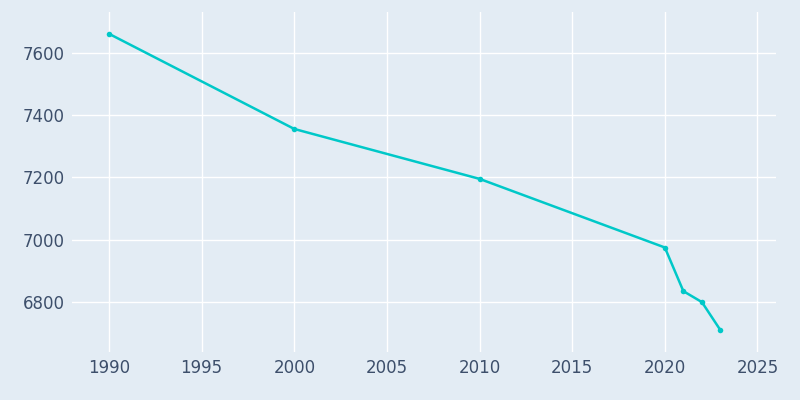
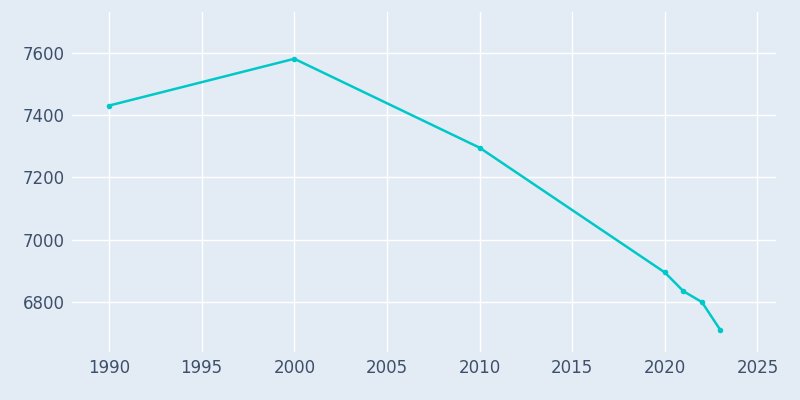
1990: 7660 -> 7430
2000: 7355 -> 7580
2010: 7195 -> 7295
2020: 6975 -> 6895
